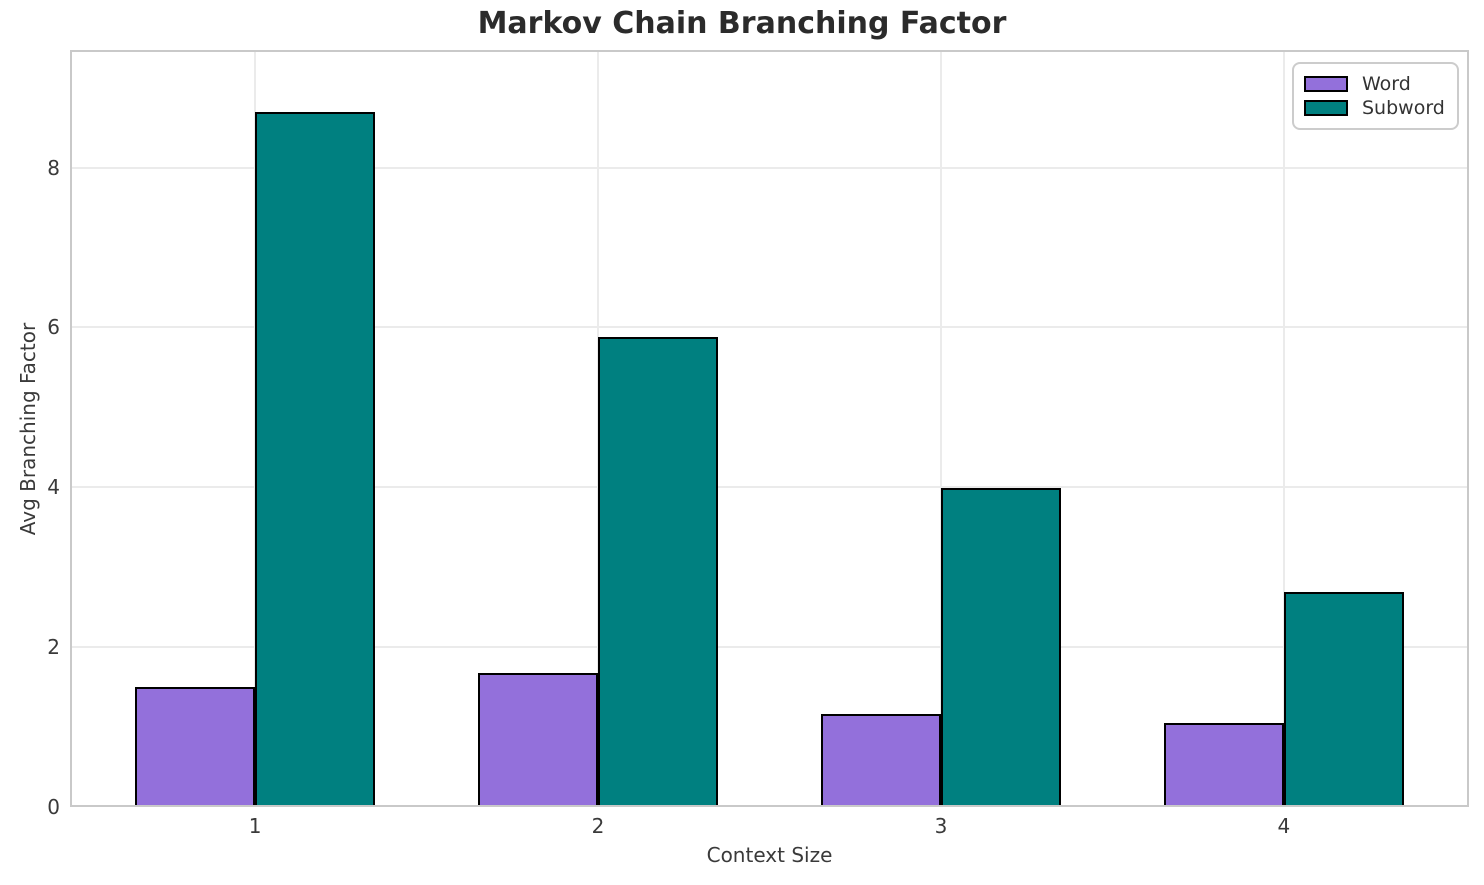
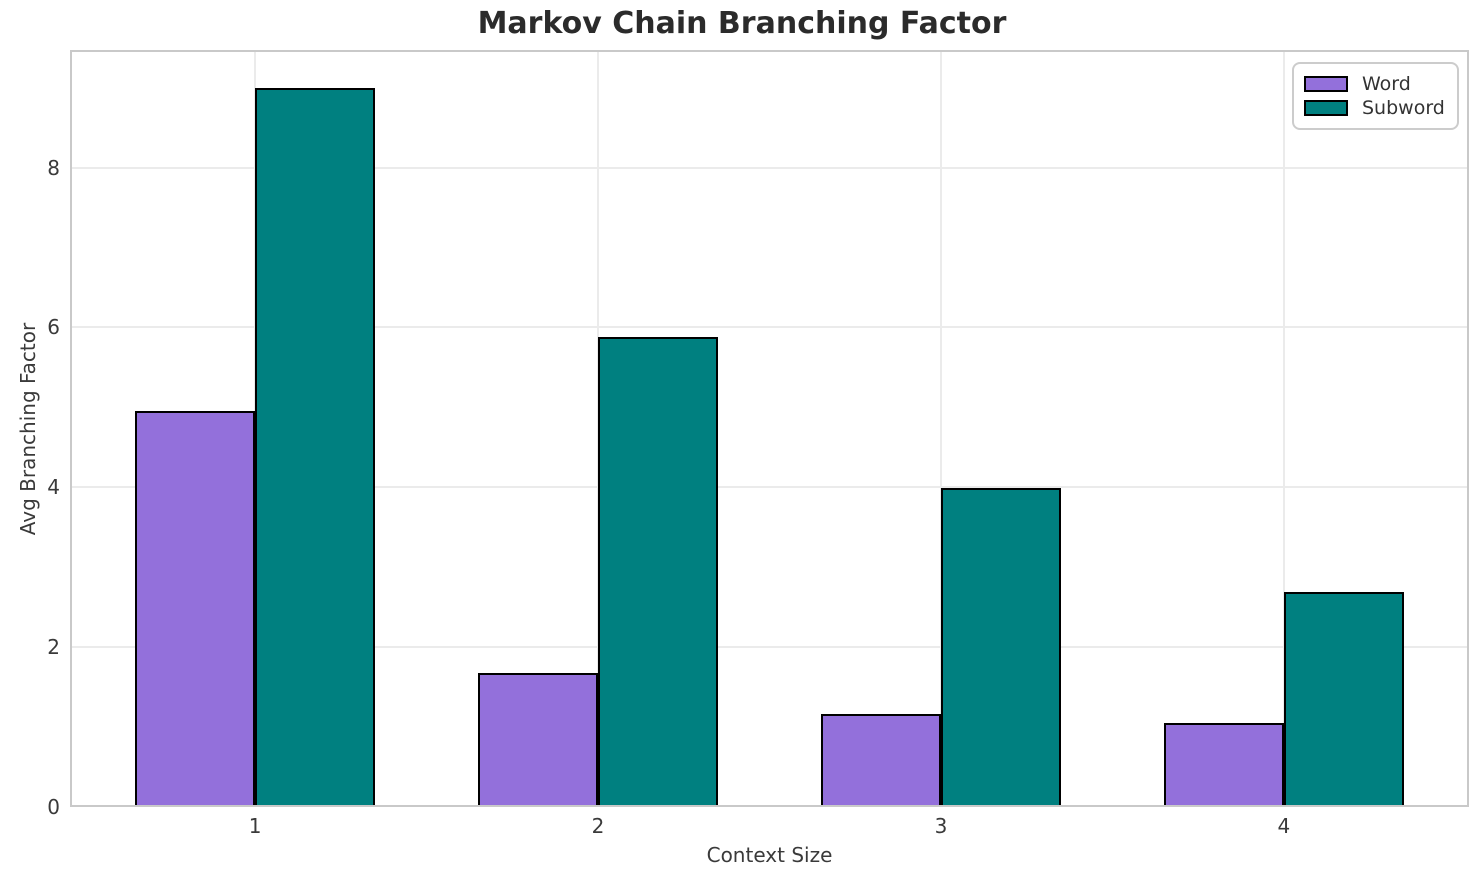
Word/1: 1.5 -> 5.0
Subword/1: 8.7 -> 9.0
